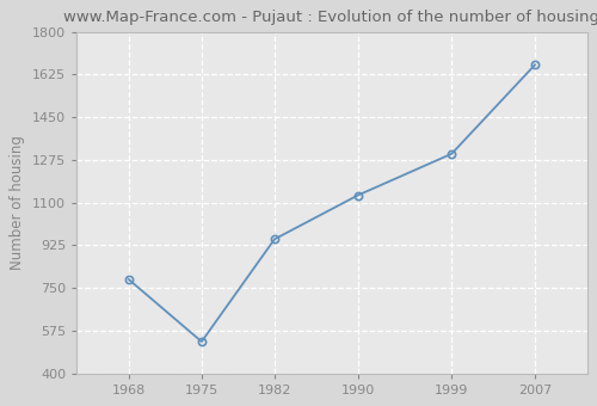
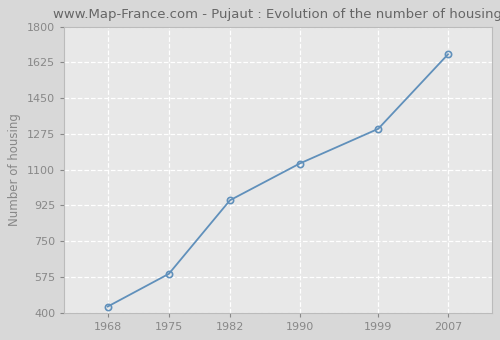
1968: 785 -> 430
1975: 530 -> 590
